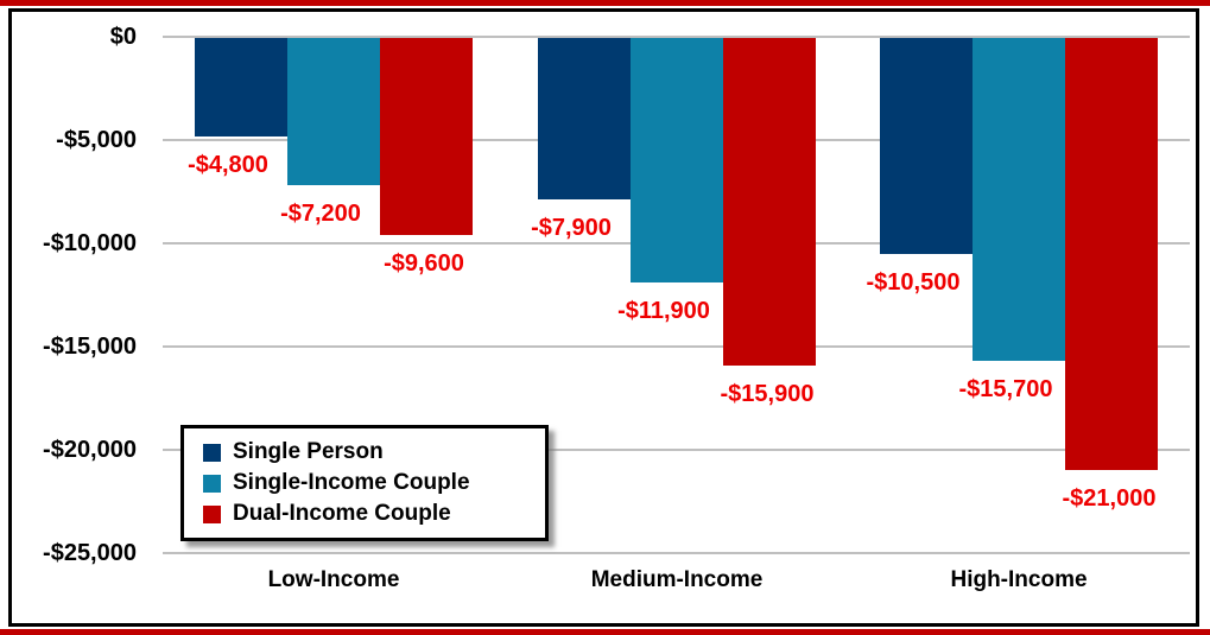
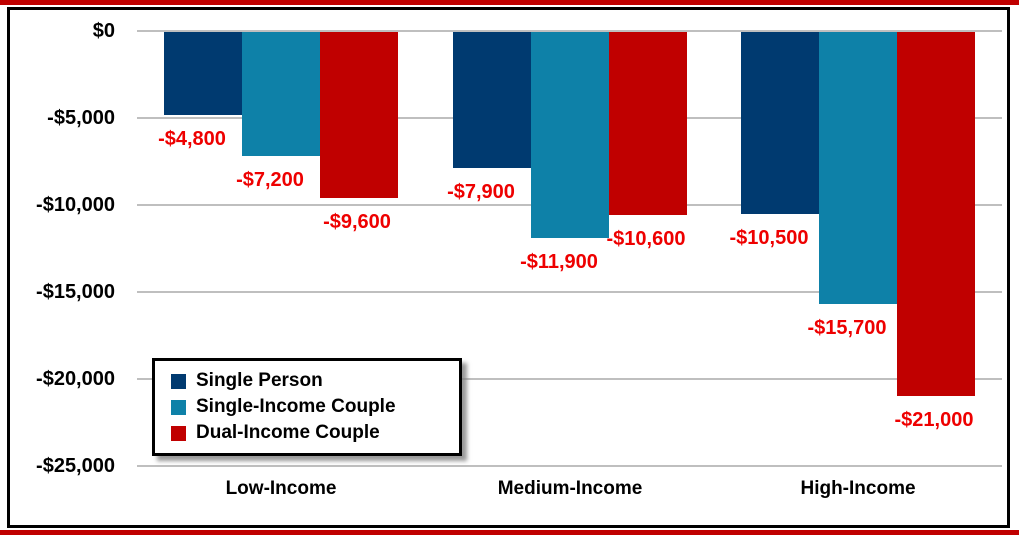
Dual-Income Couple/Medium-Income: -$15,900 -> -$10,600
